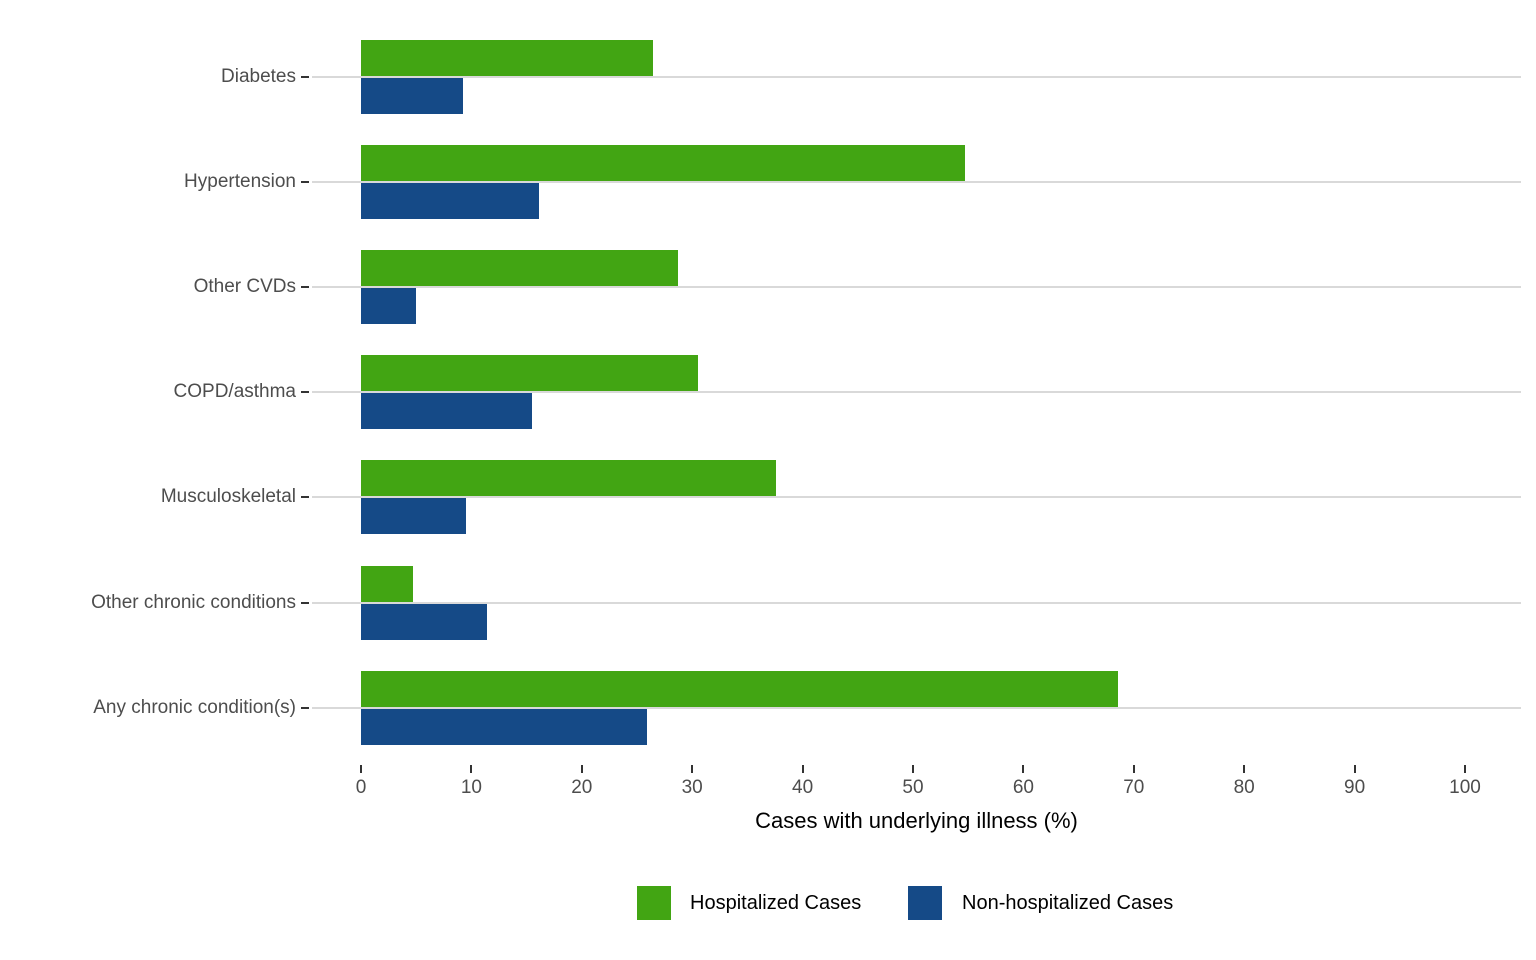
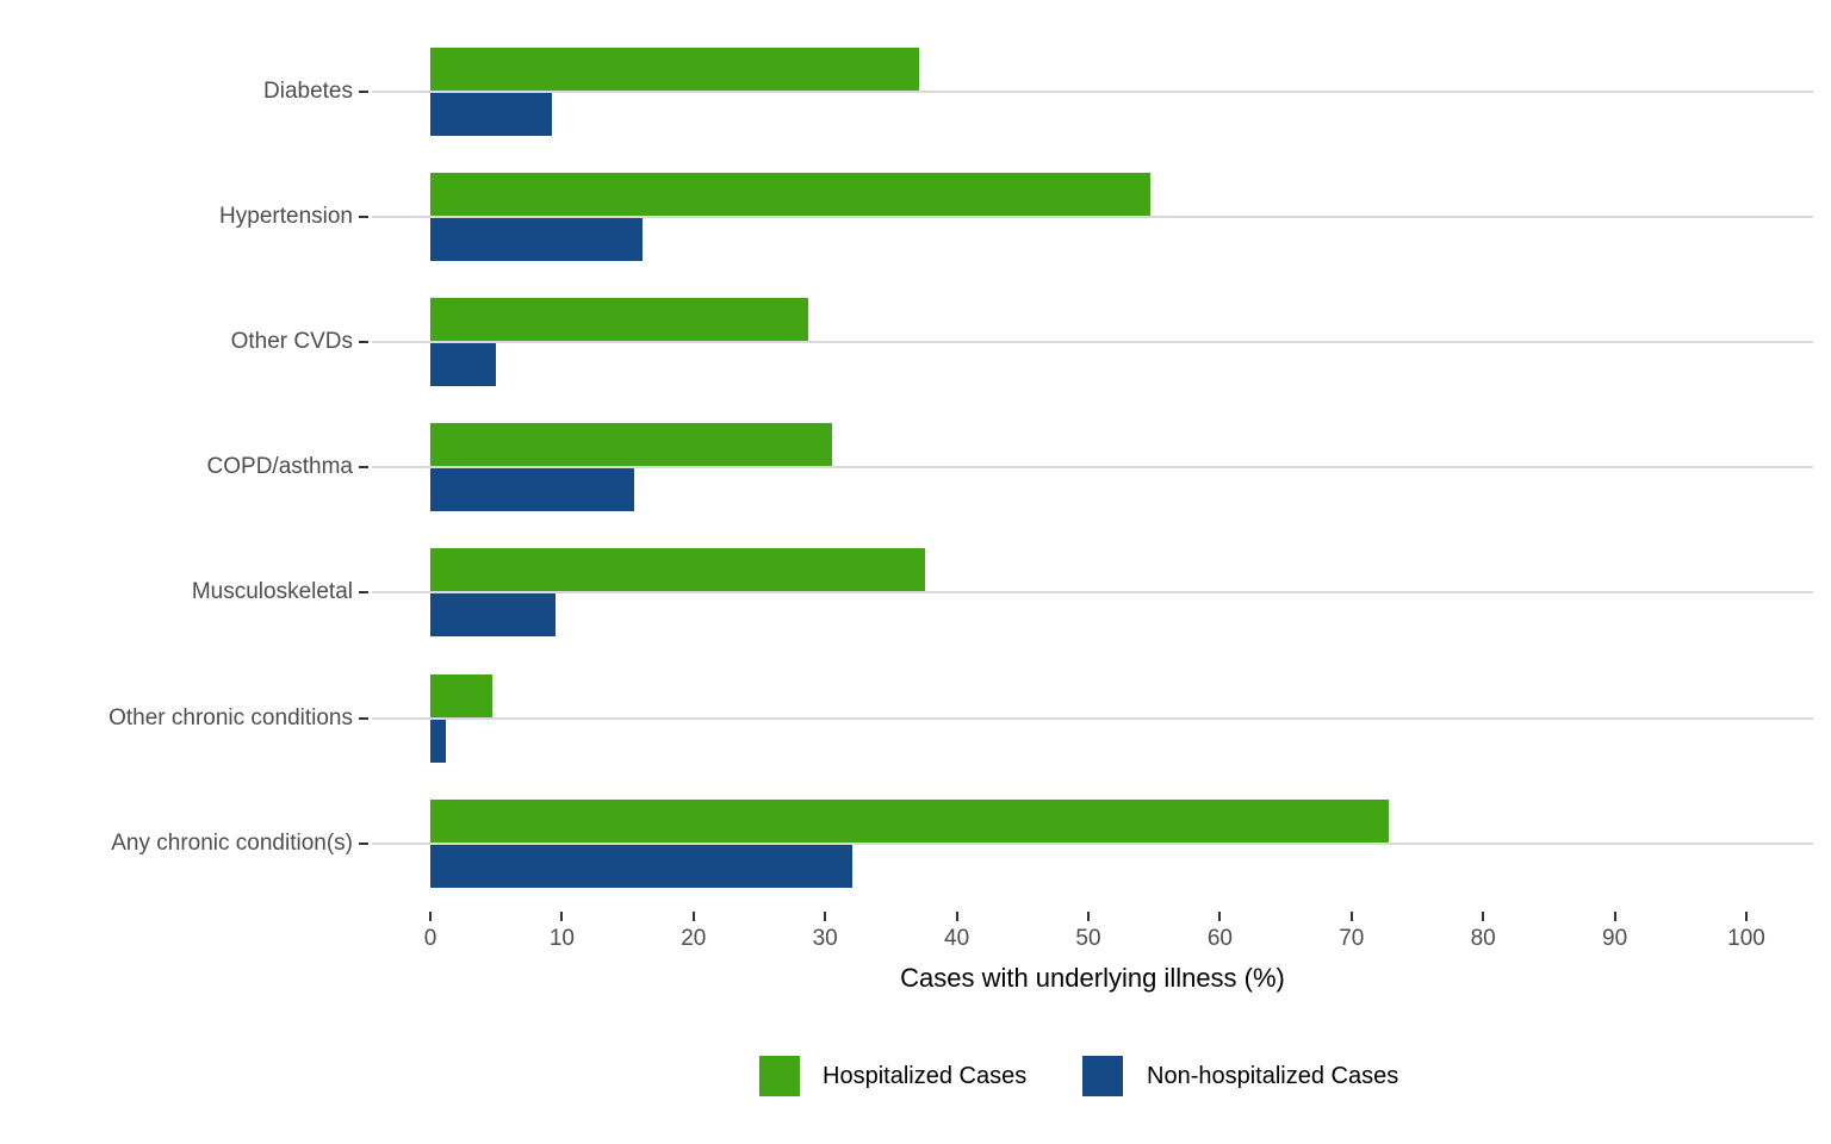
Hospitalized Cases/Diabetes: 26.4 -> 37.1
Non-hospitalized Cases/Other chronic conditions: 11.4 -> 1.2
Hospitalized Cases/Any chronic condition(s): 68.6 -> 72.8
Non-hospitalized Cases/Any chronic condition(s): 25.9 -> 32.1
